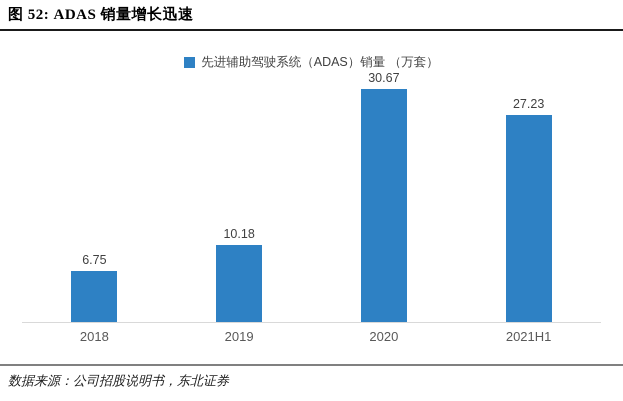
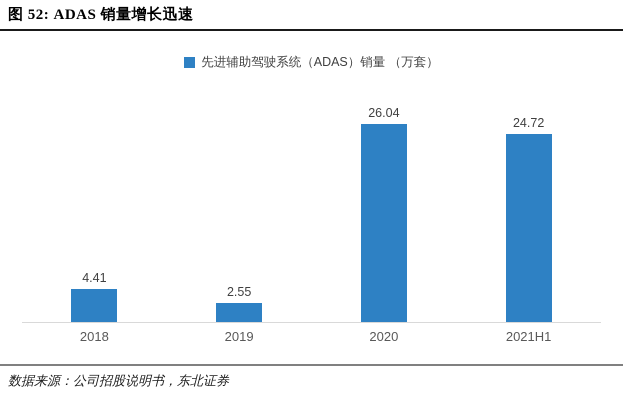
2018: 6.75 -> 4.41
2019: 10.18 -> 2.55
2020: 30.67 -> 26.04
2021H1: 27.23 -> 24.72
